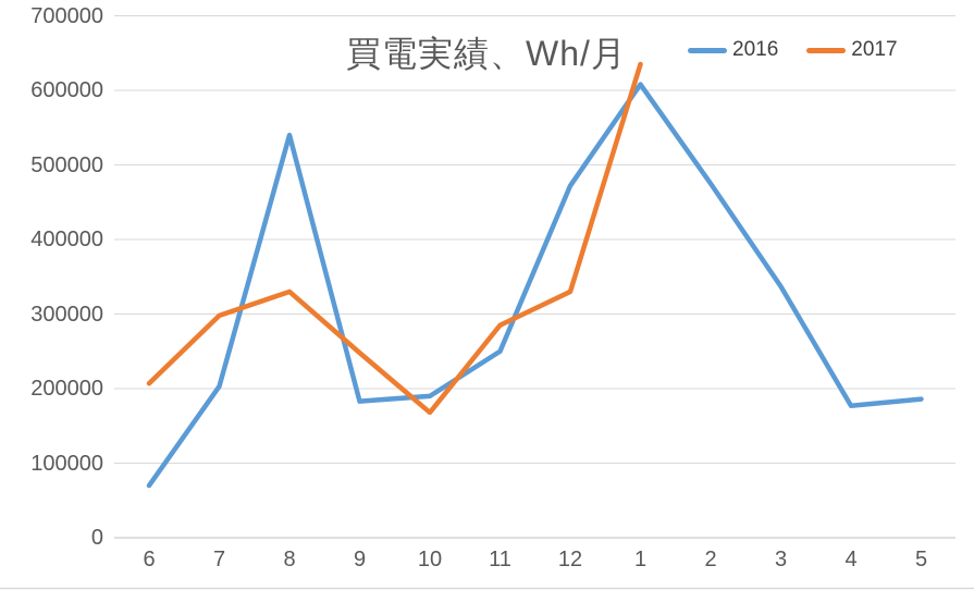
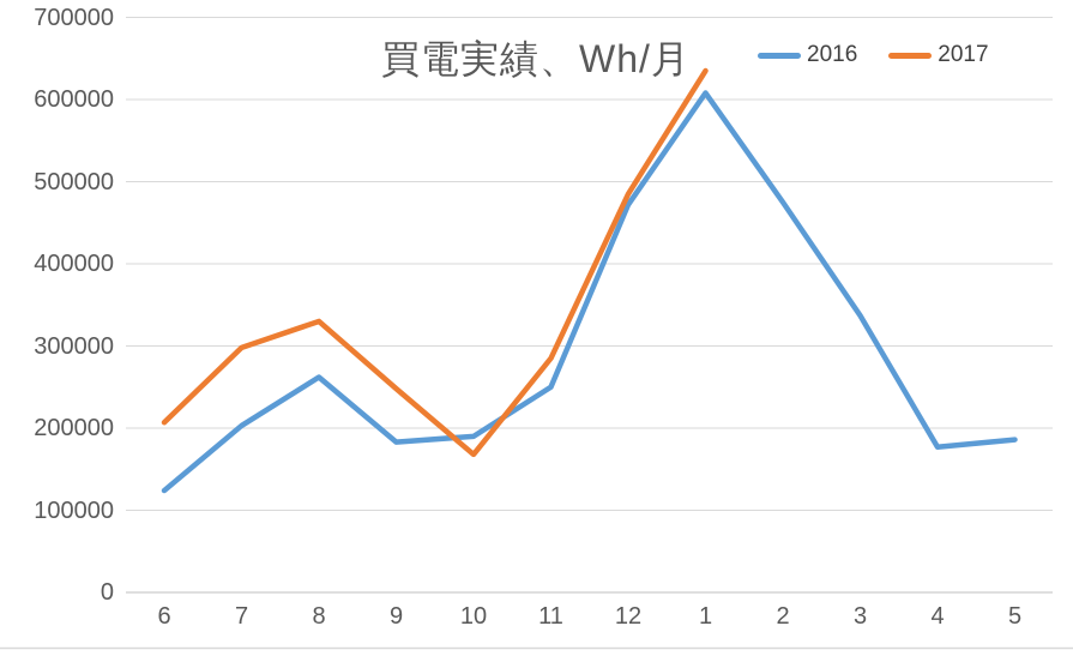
2016/6: 70000 -> 120000
2016/8: 540000 -> 260000
2017/12: 330000 -> 480000
